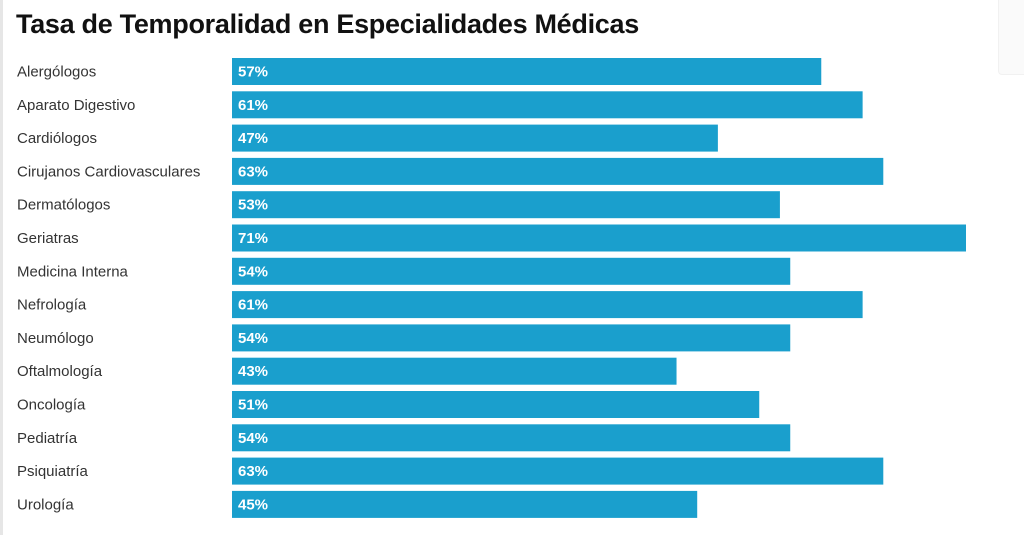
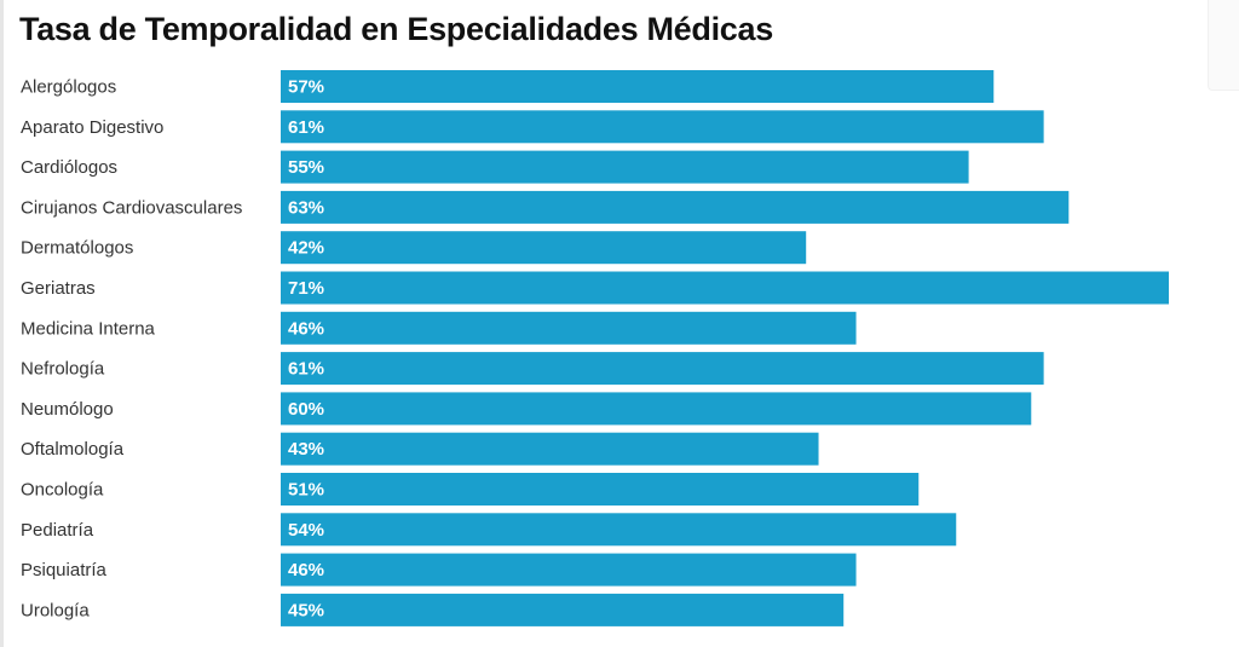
Cardiólogos: 47% -> 55%
Dermatólogos: 53% -> 42%
Medicina Interna: 54% -> 46%
Neumólogo: 54% -> 60%
Psiquiatría: 63% -> 46%
